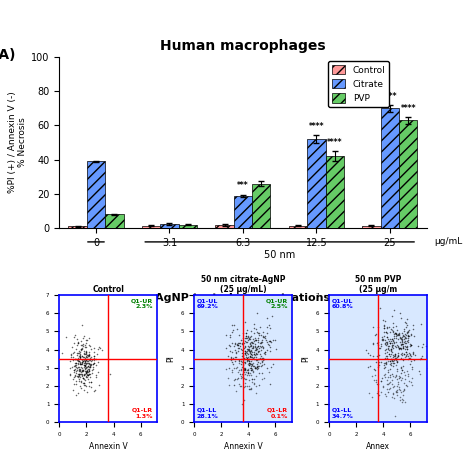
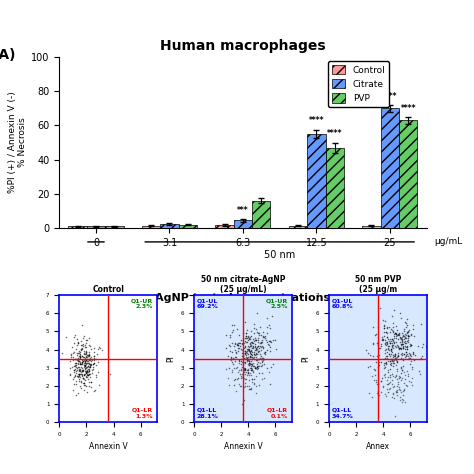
Human macrophages/Citrate/0: 39 -> 1
Human macrophages/PVP/0: 8 -> 1
Human macrophages/Citrate/6.3: 19 -> 4
Human macrophages/PVP/6.3: 26 -> 16
Human macrophages/Citrate/12.5: 52 -> 55
Human macrophages/PVP/12.5: 42 -> 47
